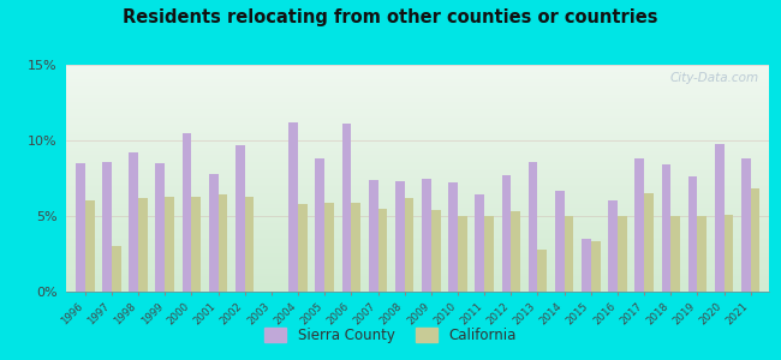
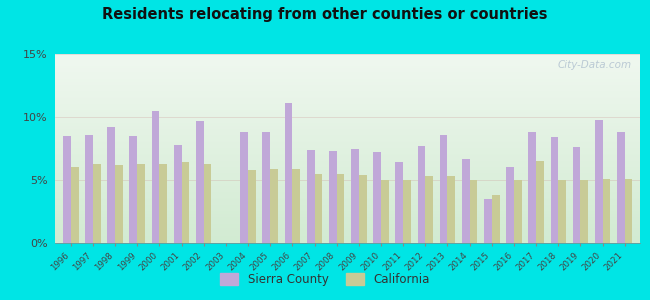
California/1997: 3.0% -> 6.3%
Sierra County/2004: 11.2% -> 8.8%
California/2008: 6.2% -> 5.5%
California/2013: 2.8% -> 5.3%
California/2015: 3.3% -> 3.8%
California/2021: 6.8% -> 5.1%
